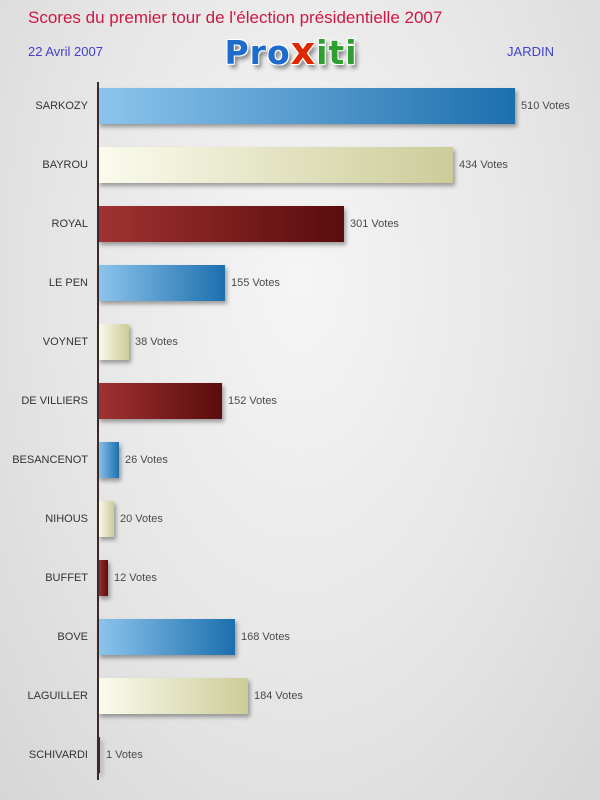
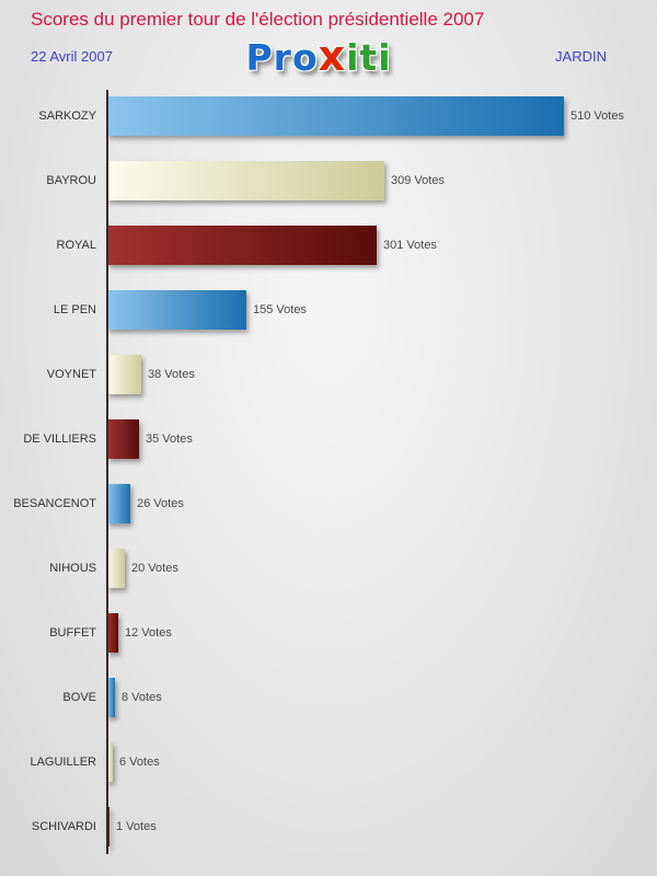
BAYROU: 434 -> 309
DE VILLIERS: 152 -> 35
BOVE: 168 -> 8
LAGUILLER: 184 -> 6
